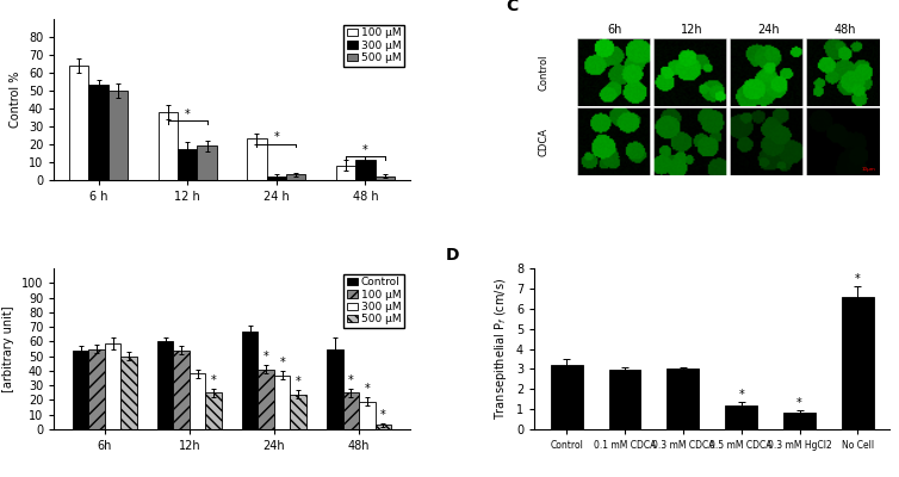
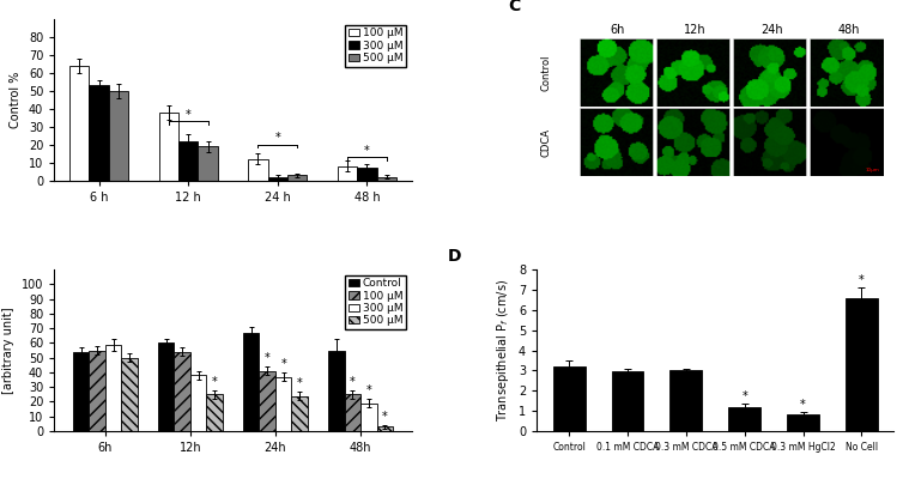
300 μM/12 h: 17 -> 22
100 μM/24 h: 23 -> 12
300 μM/48 h: 11 -> 7
